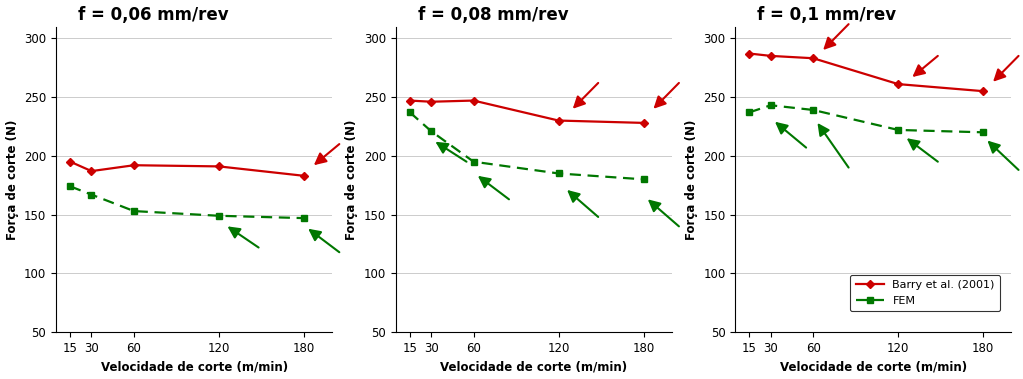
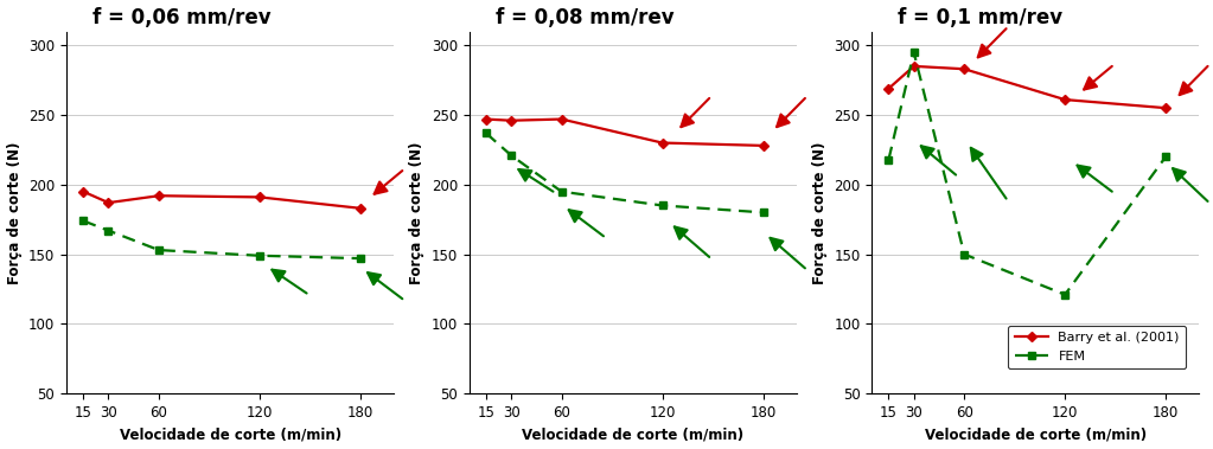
f = 0,1 mm/rev/Barry et al. (2001)/15: 287 -> 269
f = 0,1 mm/rev/FEM/15: 237 -> 218
f = 0,1 mm/rev/FEM/30: 243 -> 295
f = 0,1 mm/rev/FEM/60: 239 -> 150
f = 0,1 mm/rev/FEM/120: 222 -> 121
